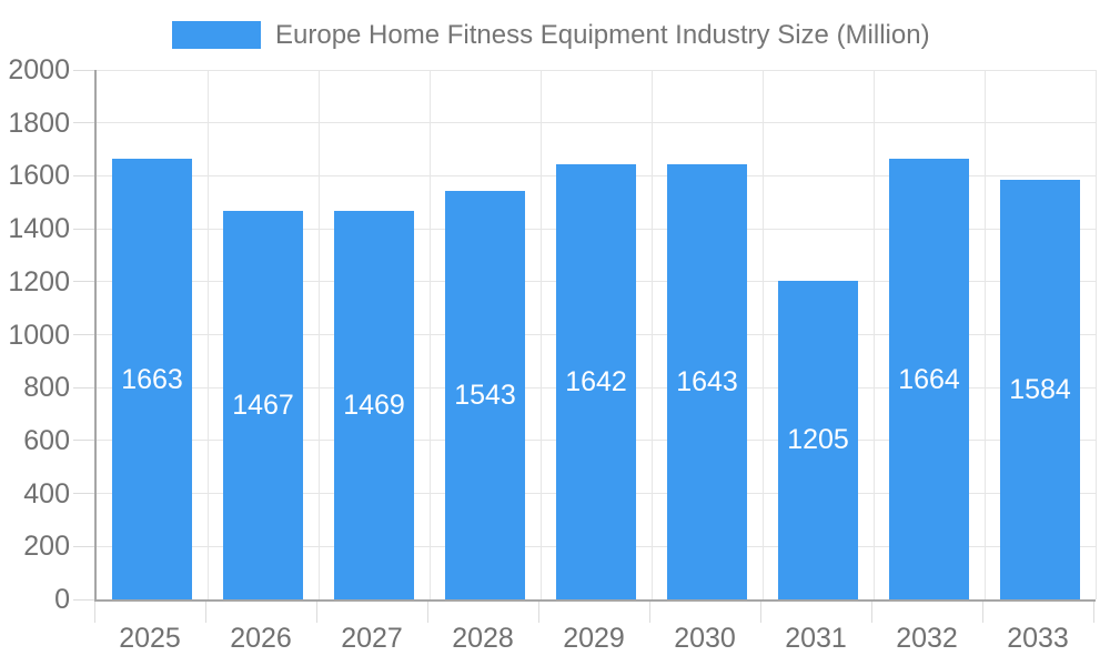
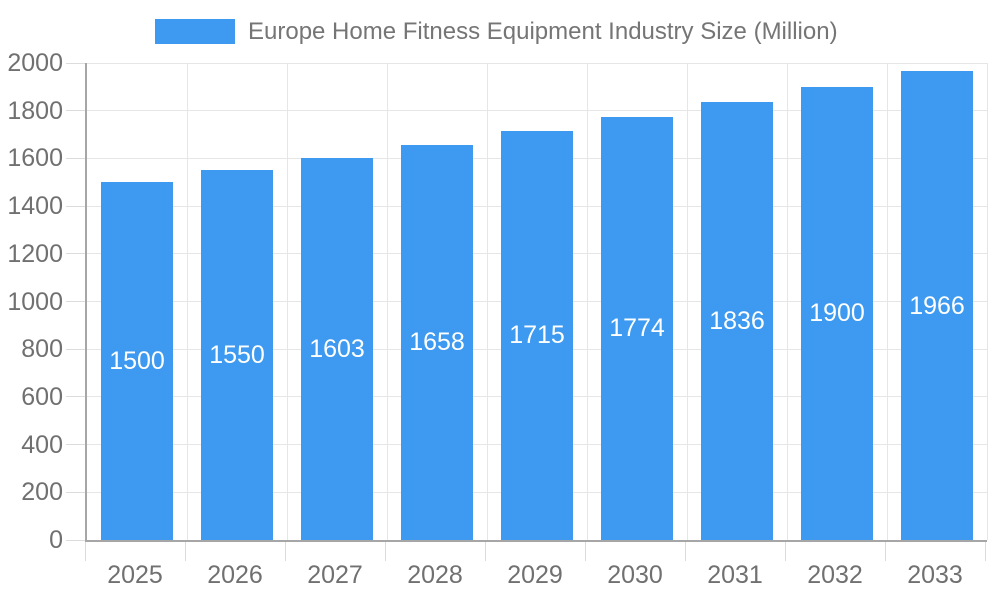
2025: 1663 -> 1500
2026: 1467 -> 1550
2027: 1469 -> 1603
2028: 1543 -> 1658
2029: 1642 -> 1715
2030: 1643 -> 1774
2031: 1205 -> 1836
2032: 1664 -> 1900
2033: 1584 -> 1966
